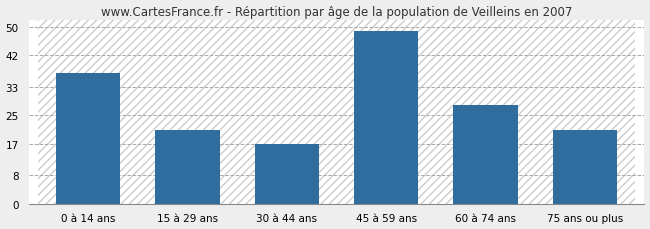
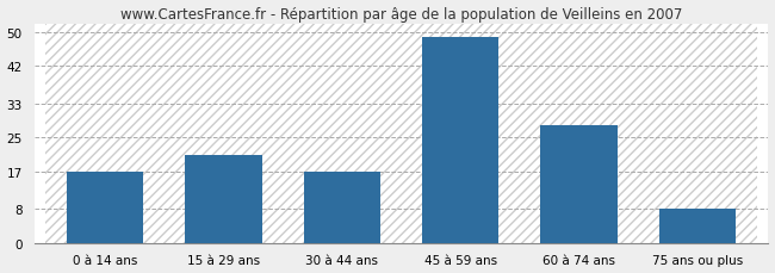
0 à 14 ans: 37 -> 17
75 ans ou plus: 21 -> 8
